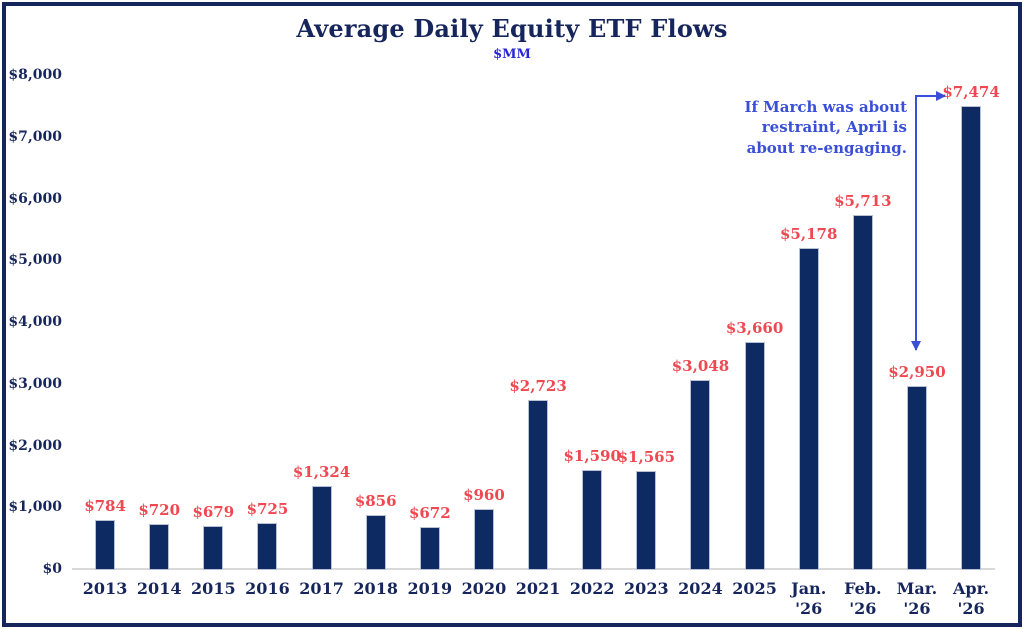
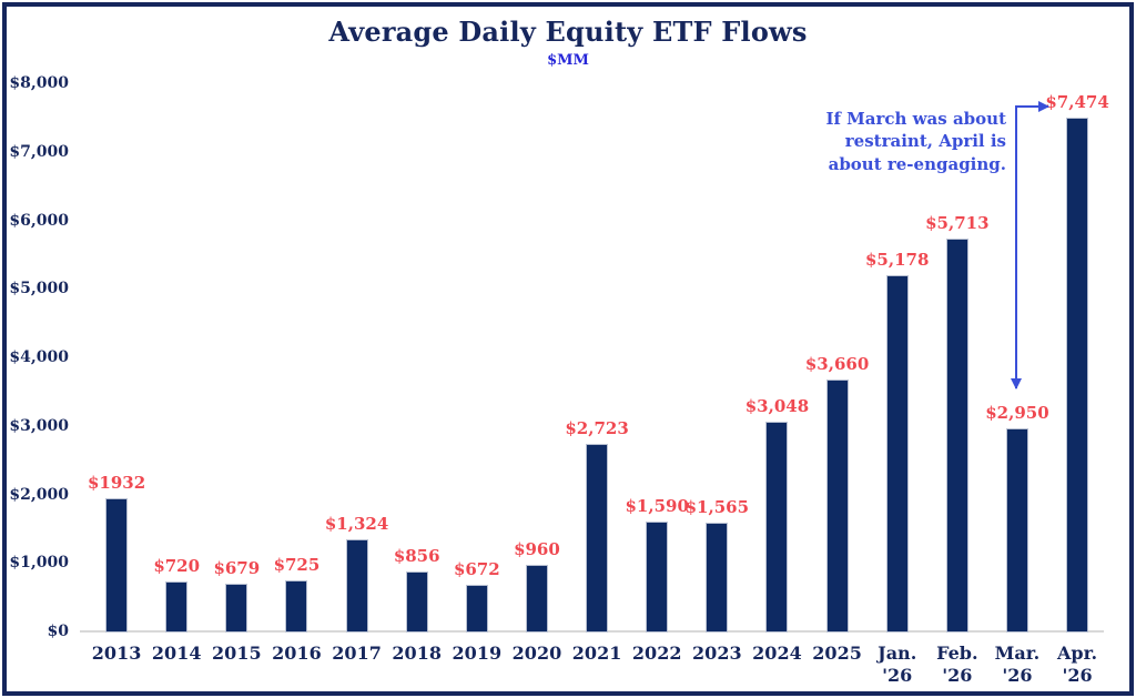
2013: $784 -> $1932
